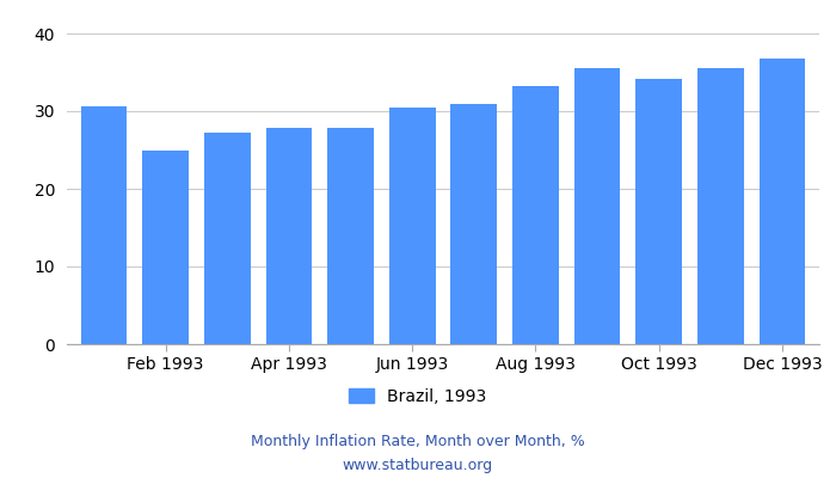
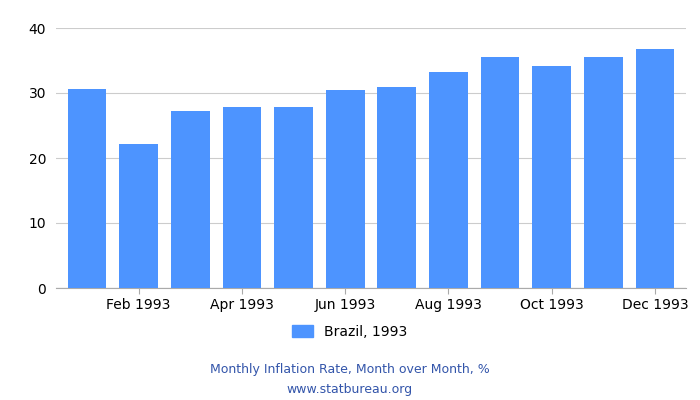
Feb 1993: 25.0 -> 22.2
